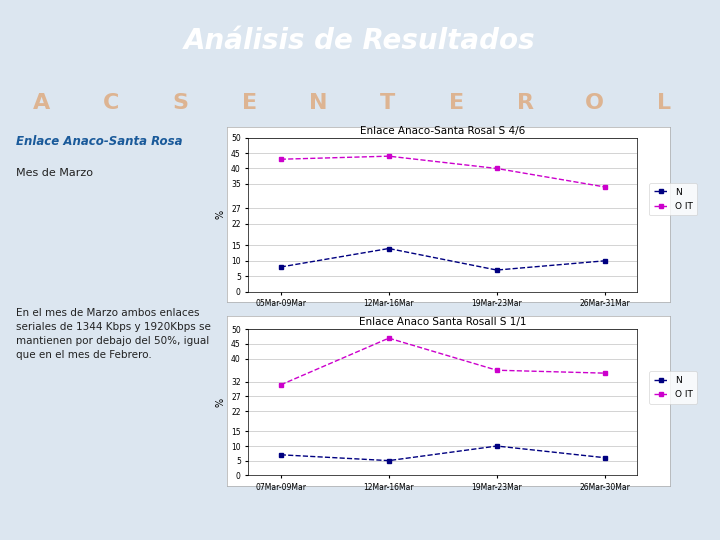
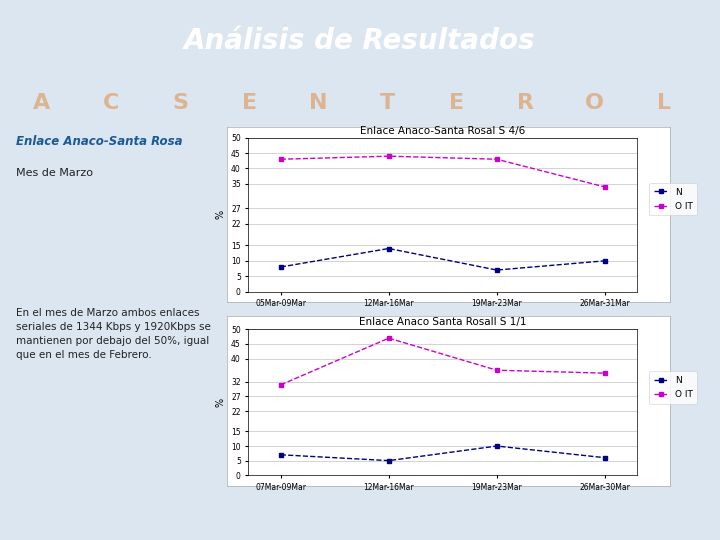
Enlace Anaco-Santa Rosal S 4/6/O IT/19Mar-23Mar: 40 -> 43
